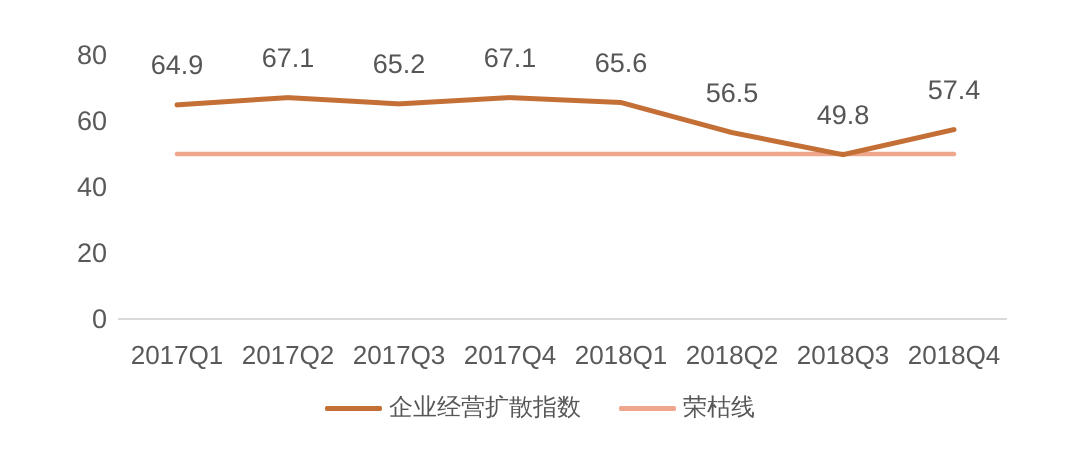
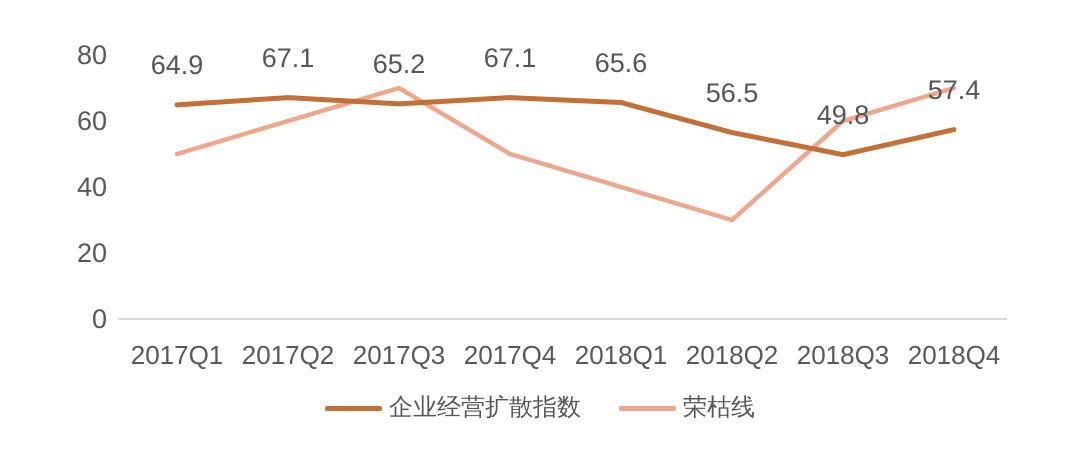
荣枯线/2017Q2: 50 -> 60
荣枯线/2017Q3: 50 -> 70
荣枯线/2018Q1: 50 -> 40
荣枯线/2018Q2: 50 -> 30
荣枯线/2018Q3: 50 -> 60
荣枯线/2018Q4: 50 -> 70
